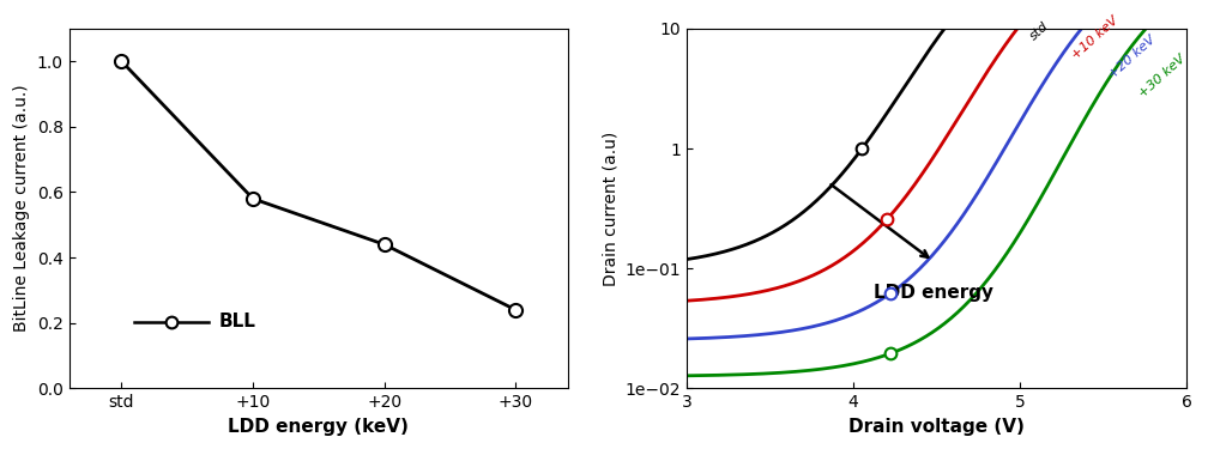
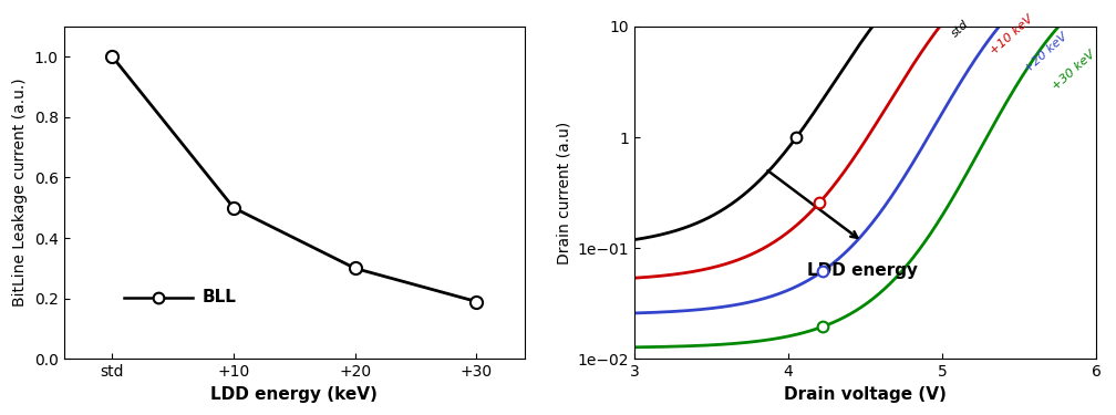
+10: 0.58 -> 0.50
+20: 0.44 -> 0.30
+30: 0.24 -> 0.19
